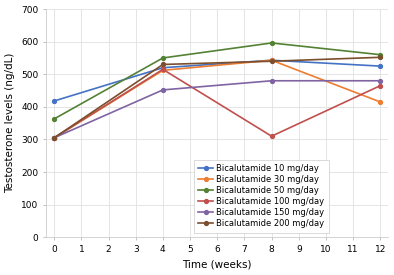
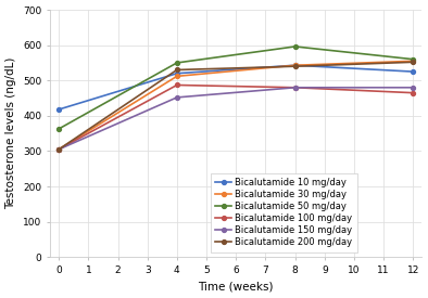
Bicalutamide 100 mg/day/4: 515 -> 487
Bicalutamide 100 mg/day/8: 310 -> 480
Bicalutamide 30 mg/day/12: 415 -> 555
